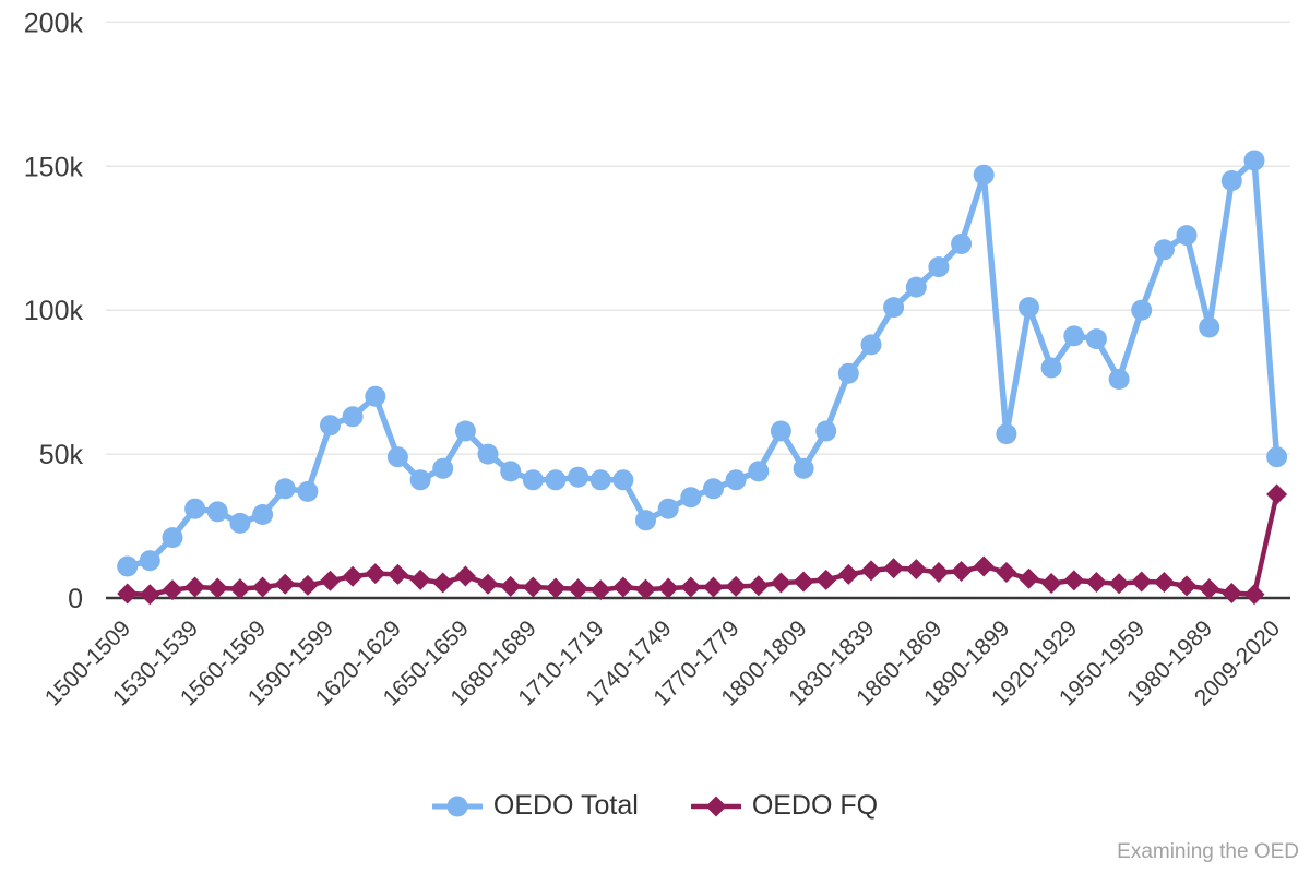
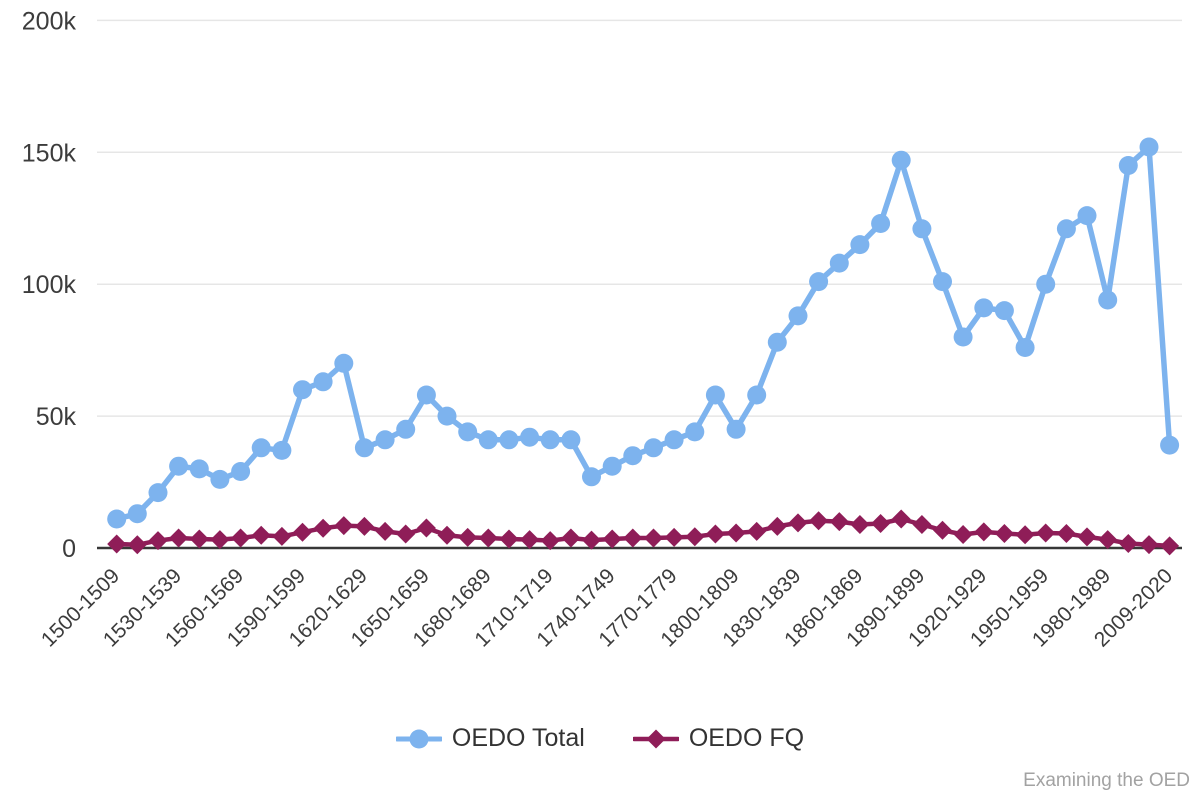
OEDO Total/1620-1629: 49k -> 38k
OEDO Total/1890-1899: 57k -> 121k
OEDO Total/2009-2020: 49k -> 39k
OEDO FQ/2009-2020: 36k -> 1k
